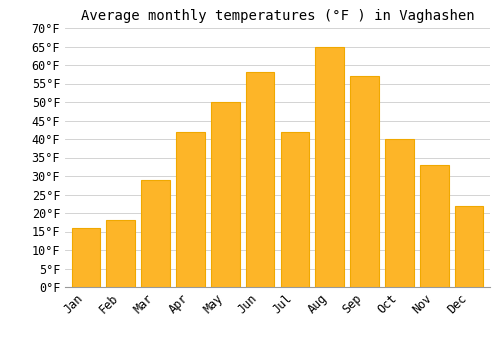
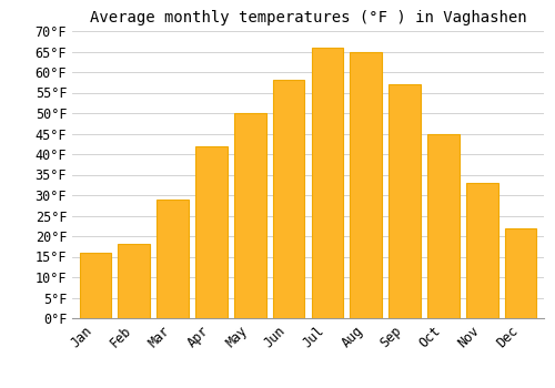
Jul: 42°F -> 66°F
Oct: 40°F -> 45°F
